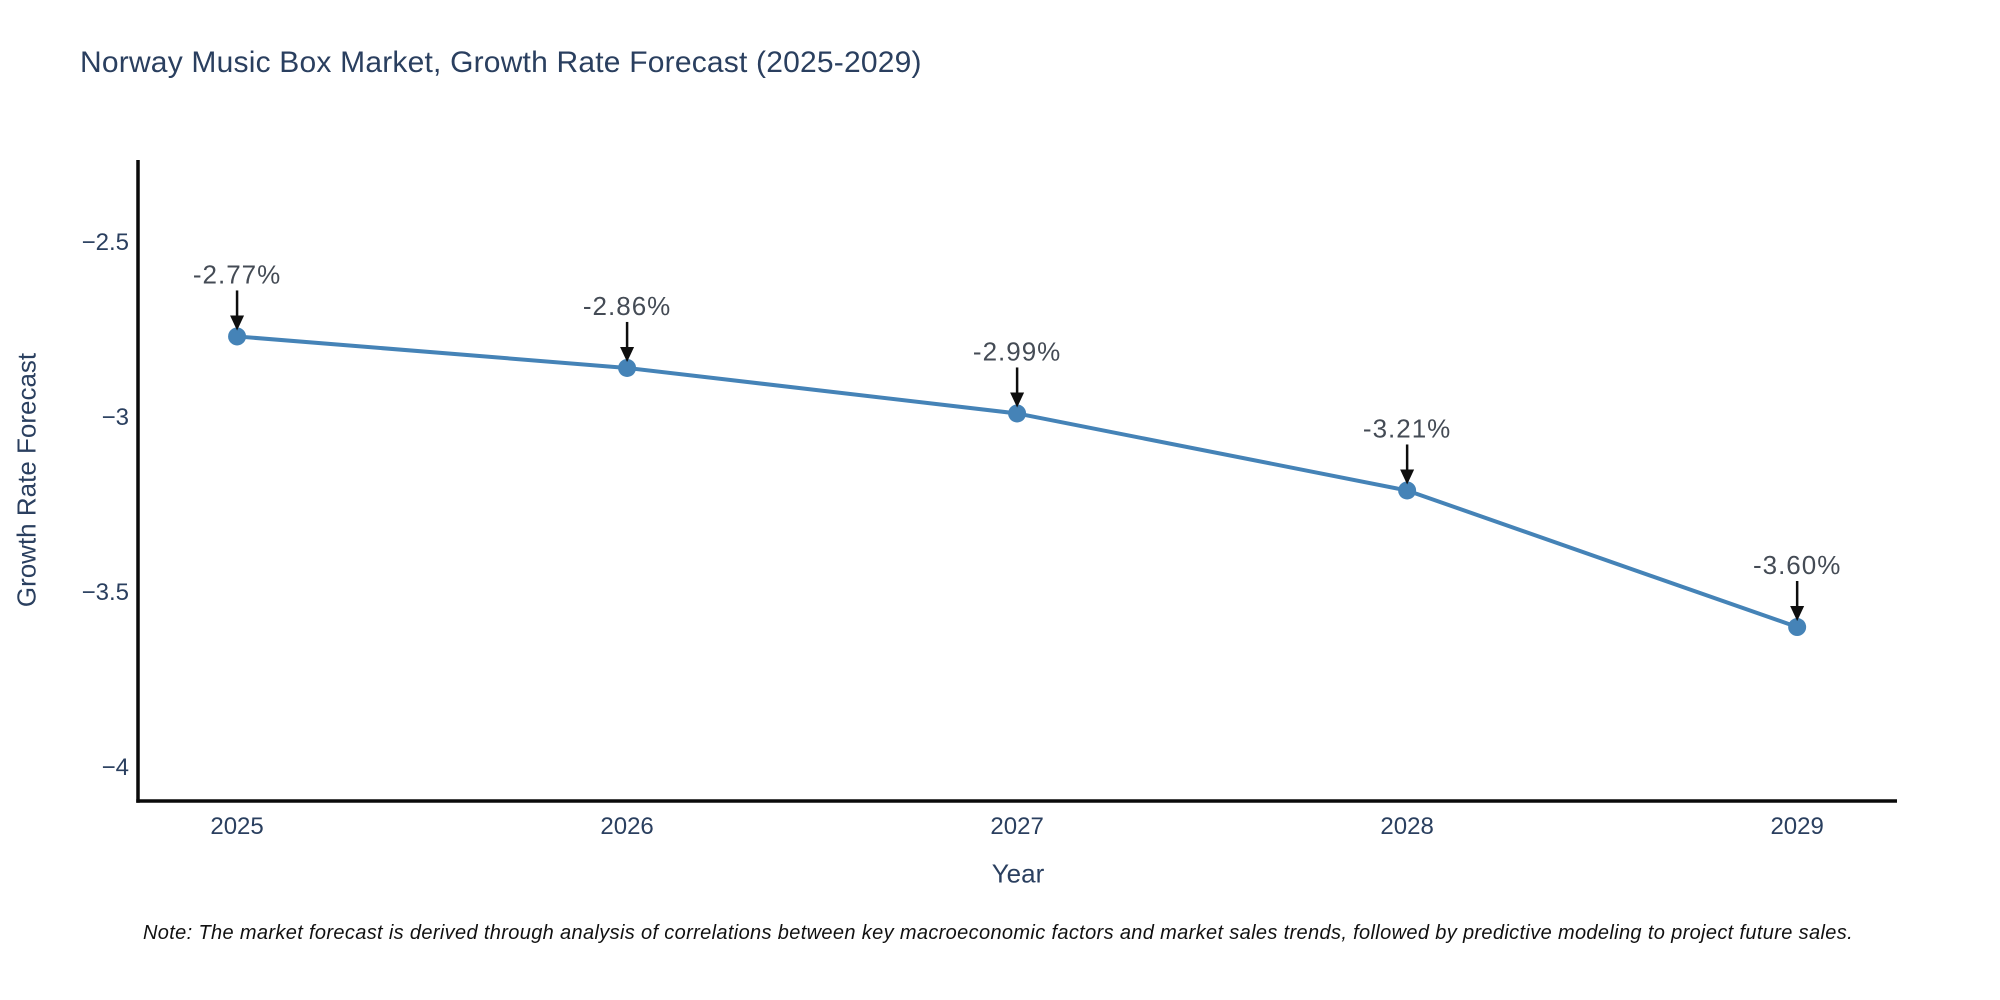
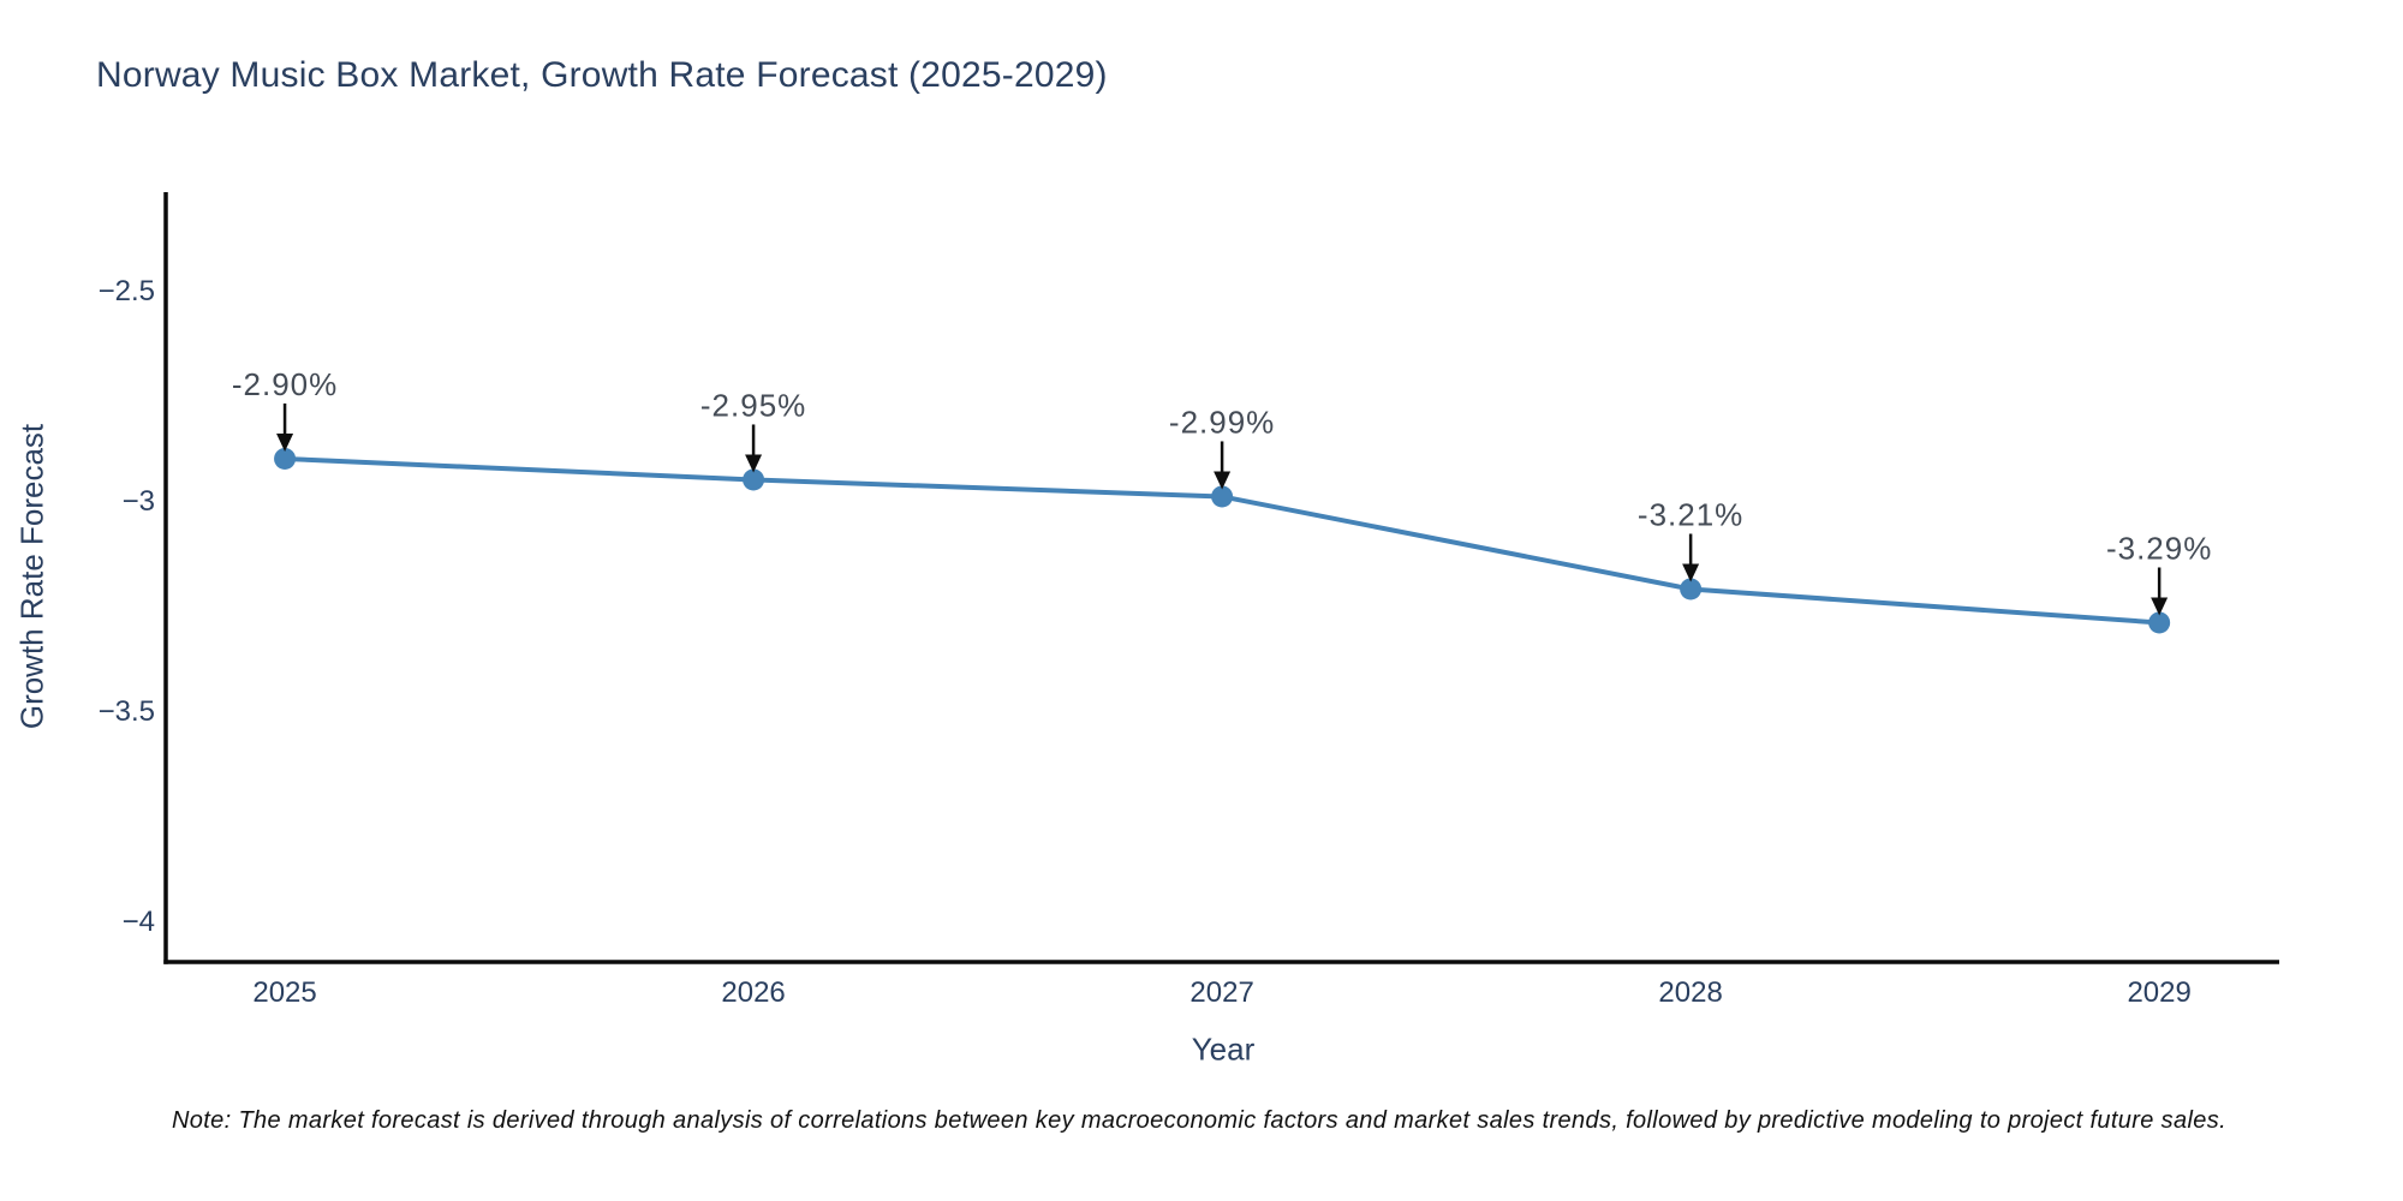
2025: -2.77% -> -2.90%
2026: -2.86% -> -2.95%
2029: -3.60% -> -3.29%
